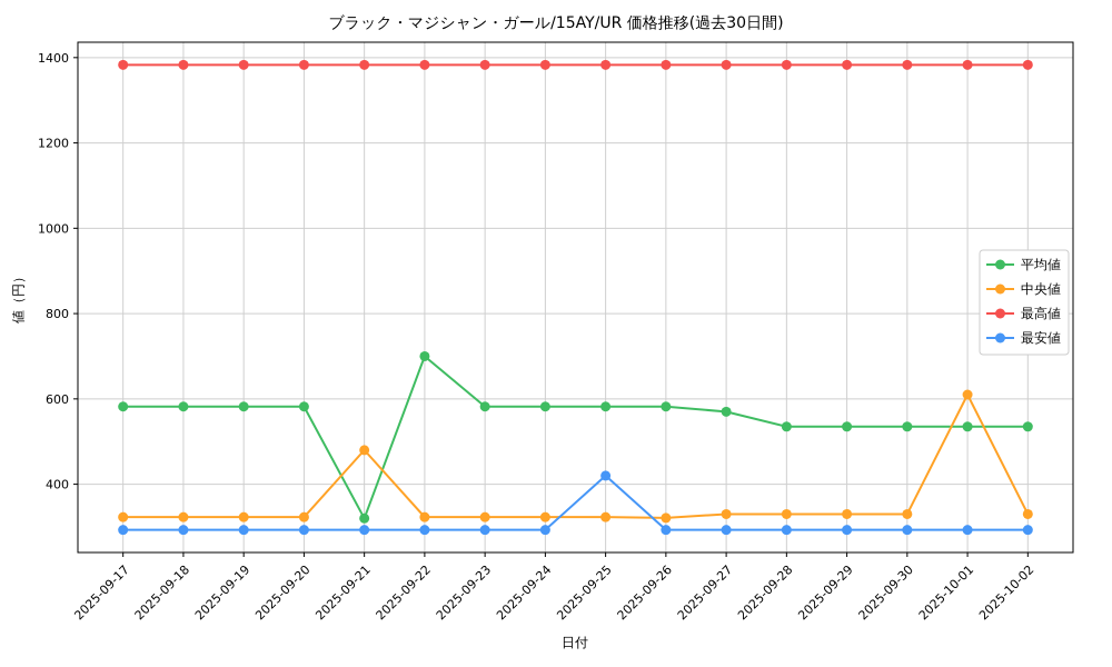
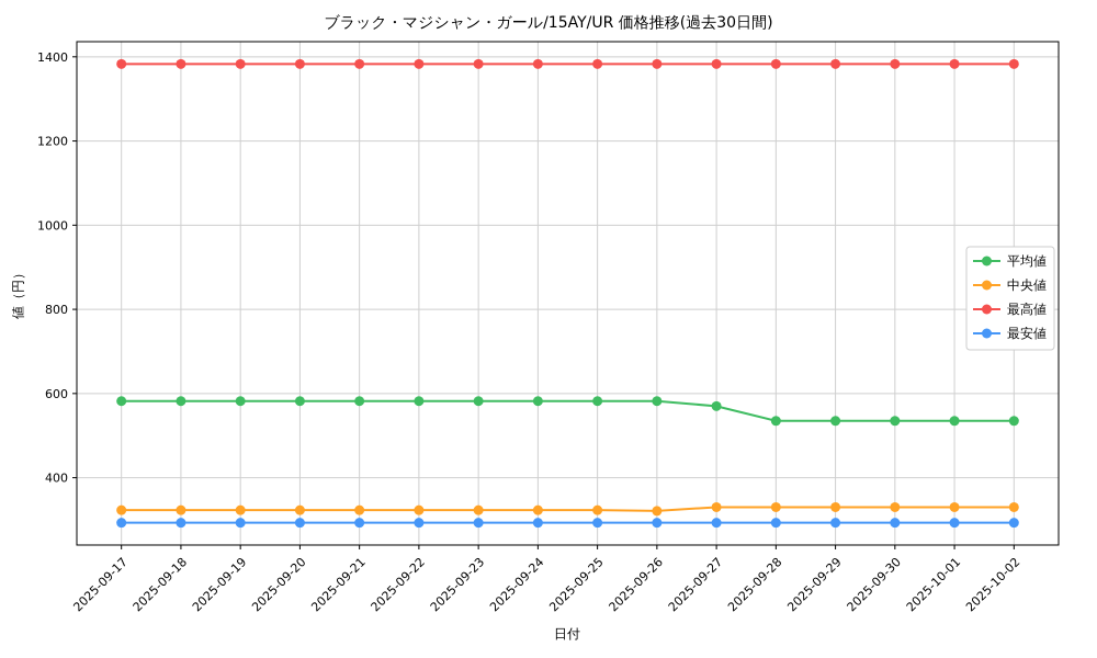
平均値/2025-09-21: 320 -> 580
中央値/2025-09-21: 480 -> 320
平均値/2025-09-22: 700 -> 580
最安値/2025-09-25: 420 -> 290
中央値/2025-10-01: 610 -> 330
